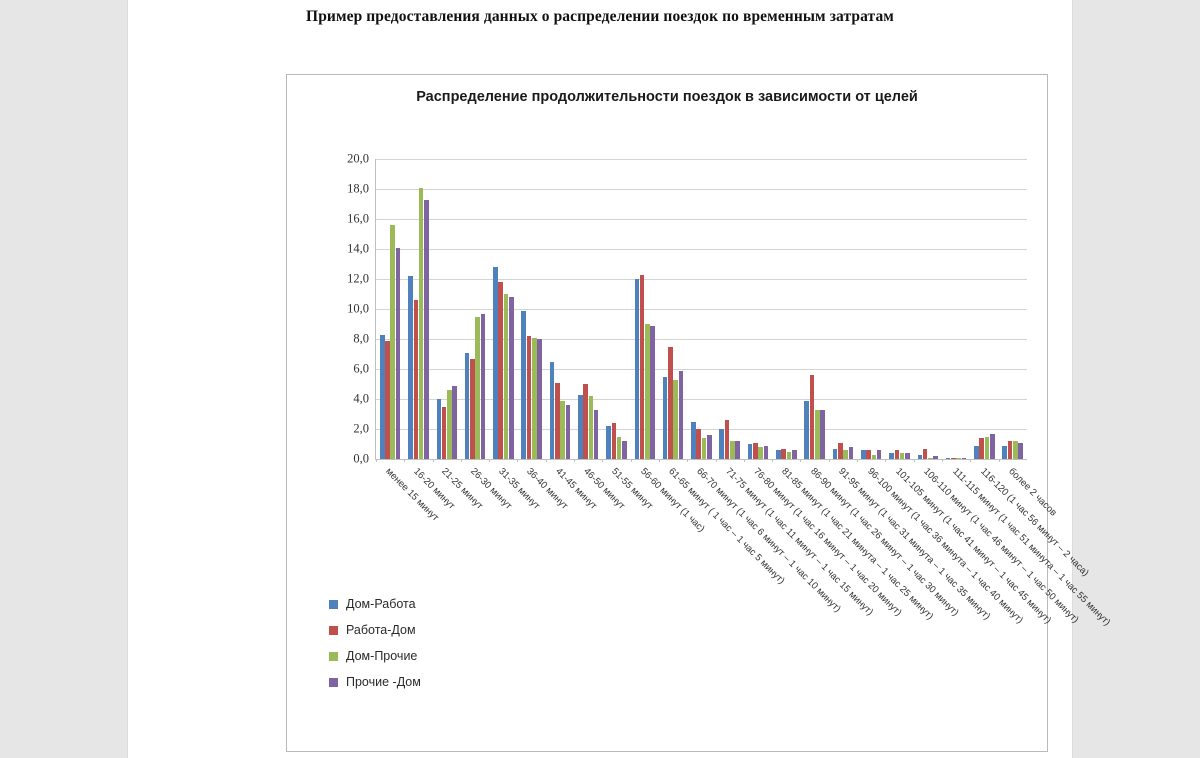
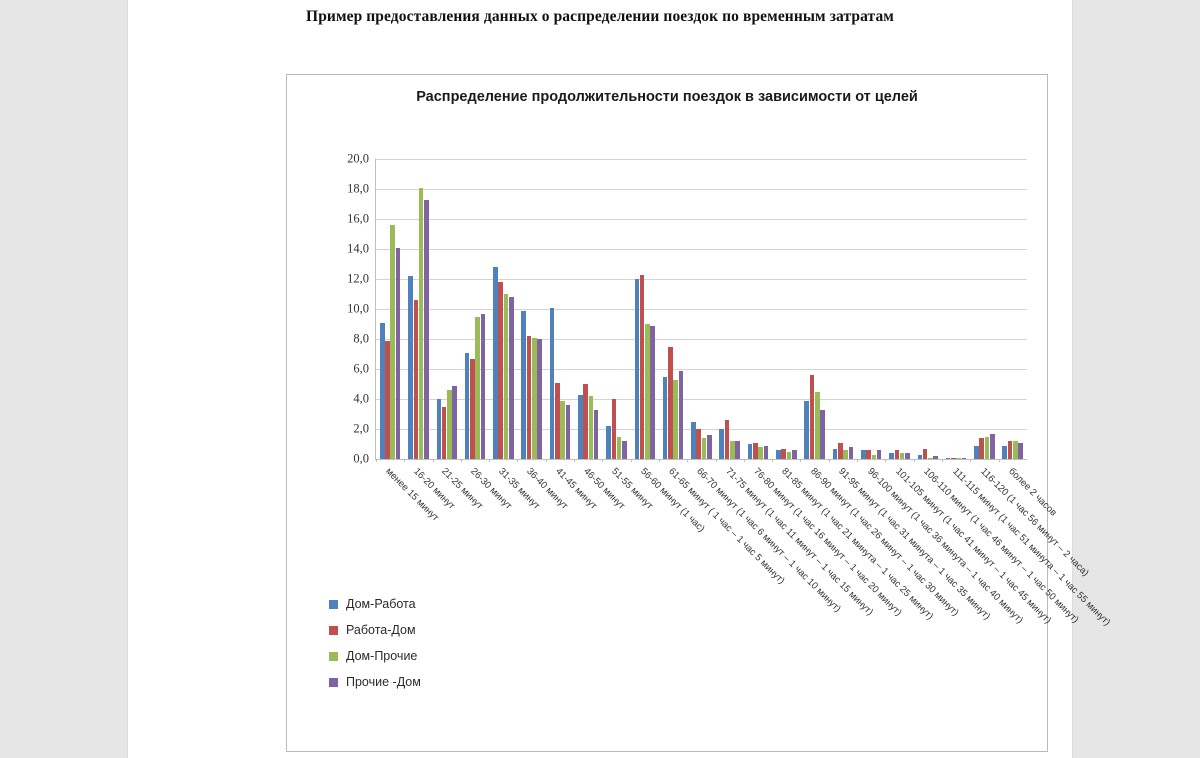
Дом-Работа/менее 15 минут: 8,3 -> 9,1
Дом-Работа/41-45 минут: 6,5 -> 10,1
Работа-Дом/51-55 минут: 2,4 -> 4,0
Дом-Прочие/86-90 минут (1 час 26 минут – 1 час 30 минут): 3,3 -> 4,5
